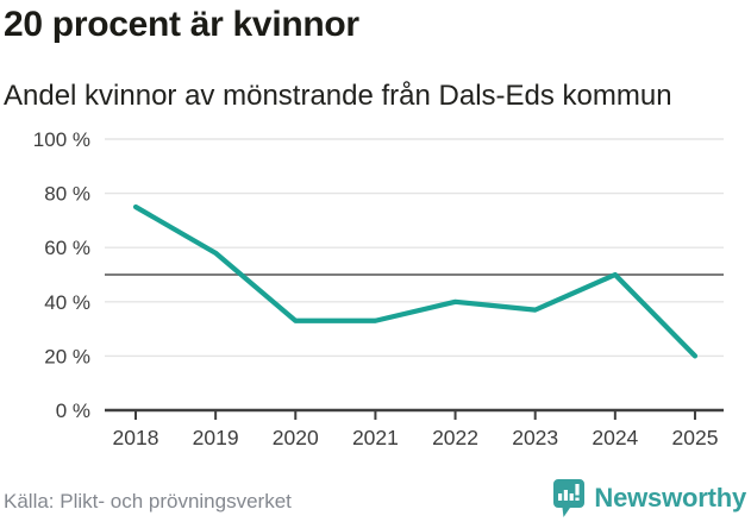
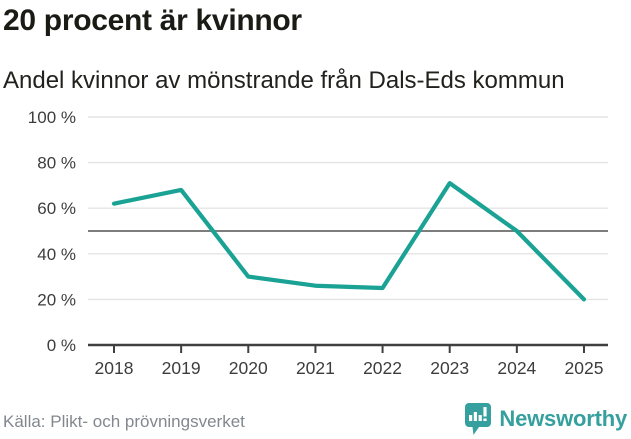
2018: 75% -> 62%
2019: 58% -> 68%
2020: 33% -> 30%
2021: 33% -> 26%
2022: 40% -> 25%
2023: 37% -> 71%
